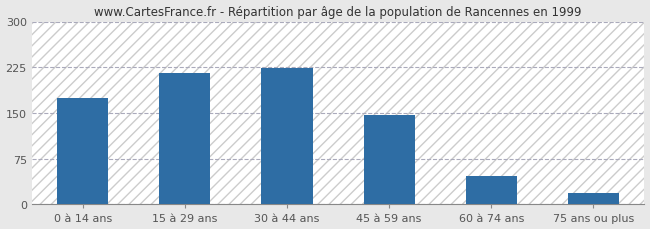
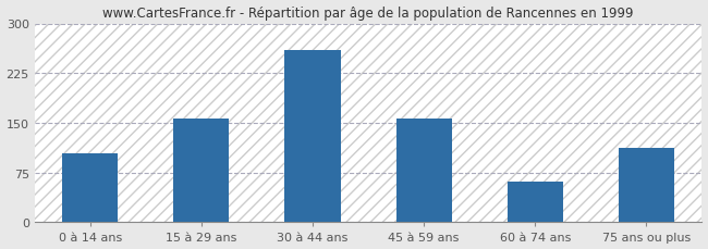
0 à 14 ans: 175 -> 104
15 à 29 ans: 215 -> 156
30 à 44 ans: 223 -> 260
45 à 59 ans: 146 -> 156
60 à 74 ans: 46 -> 62
75 ans ou plus: 18 -> 112
